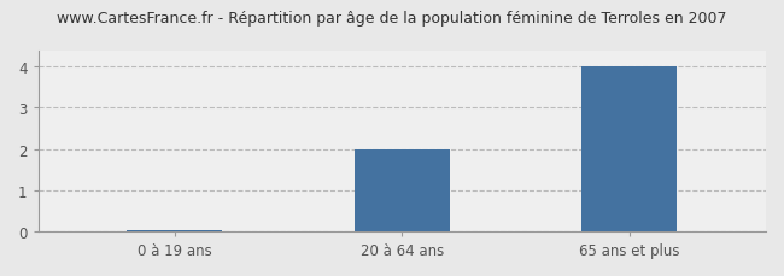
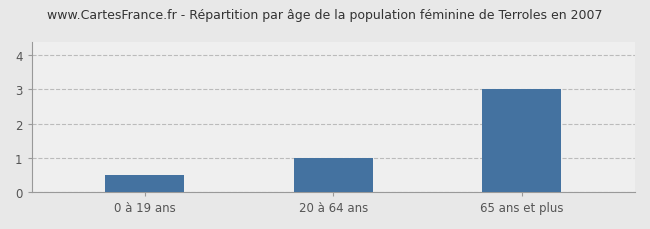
0 à 19 ans: 0.04 -> 0.50
20 à 64 ans: 2.00 -> 1.00
65 ans et plus: 4.00 -> 3.00
